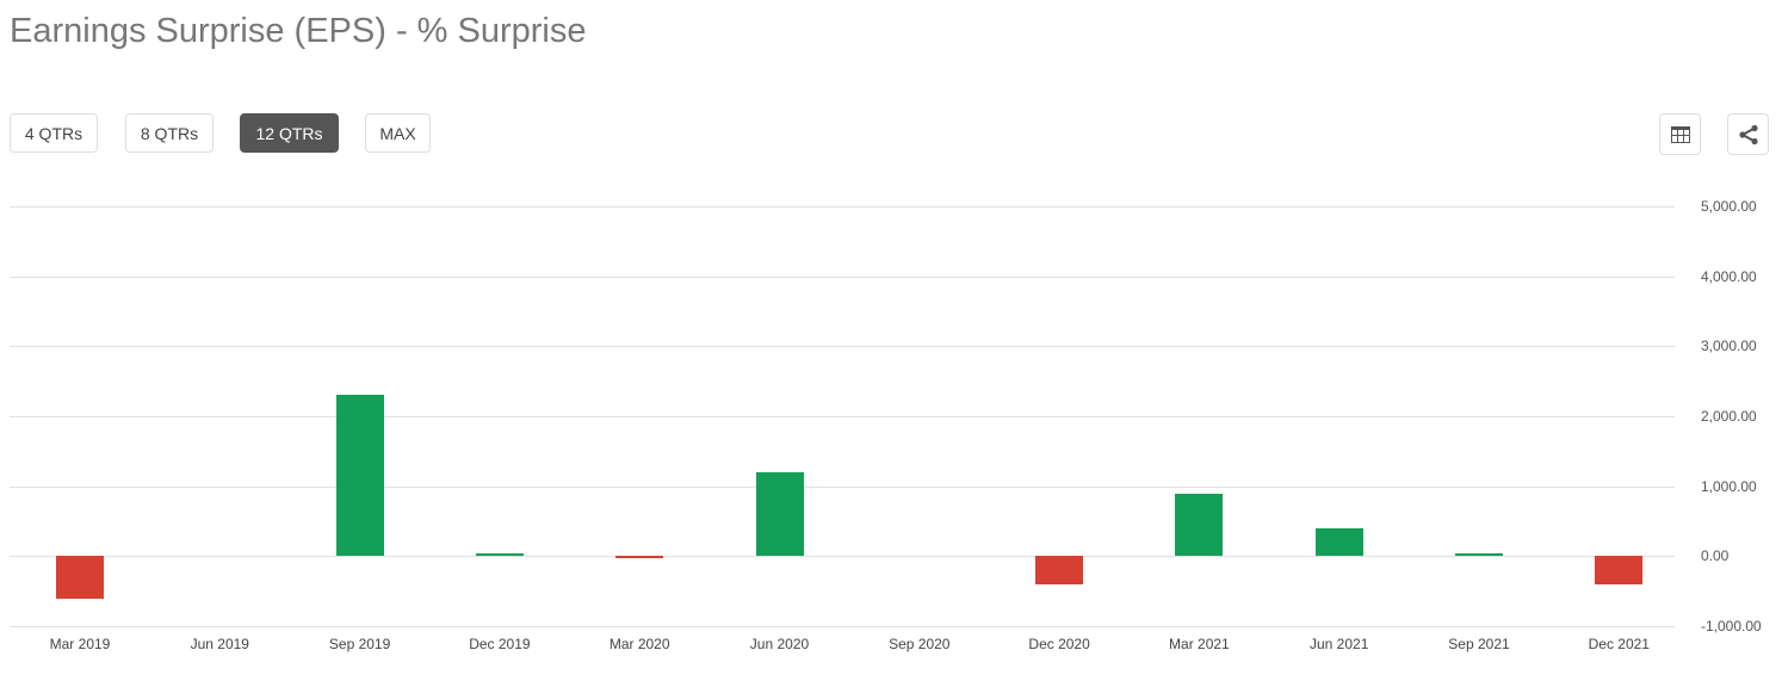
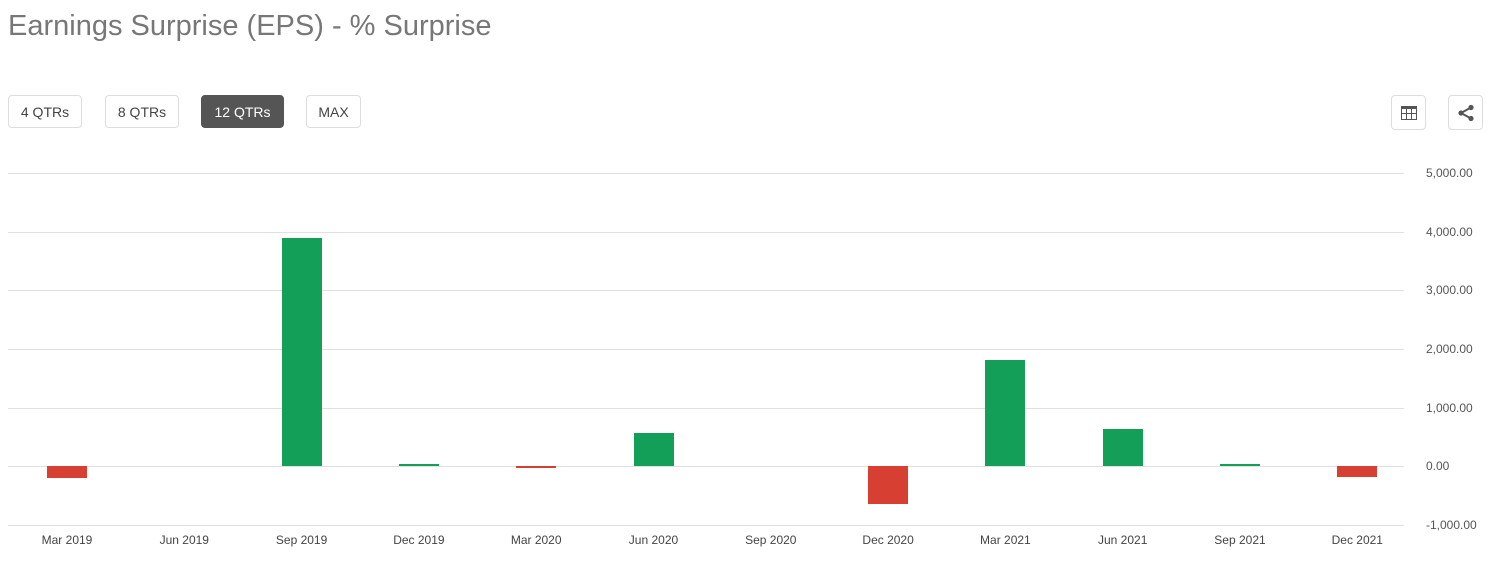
Mar 2019: -600 -> -200
Sep 2019: 2300 -> 3900
Jun 2020: 1200 -> 600
Dec 2020: -400 -> -600
Mar 2021: 900 -> 1800
Jun 2021: 400 -> 600
Dec 2021: -400 -> -200
